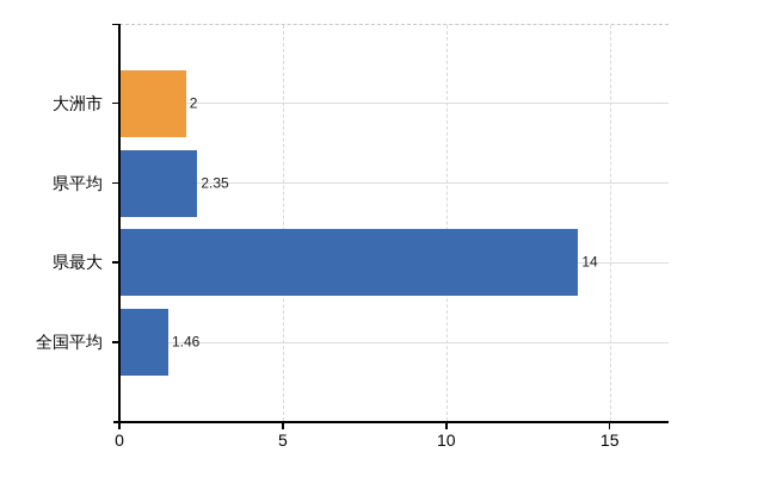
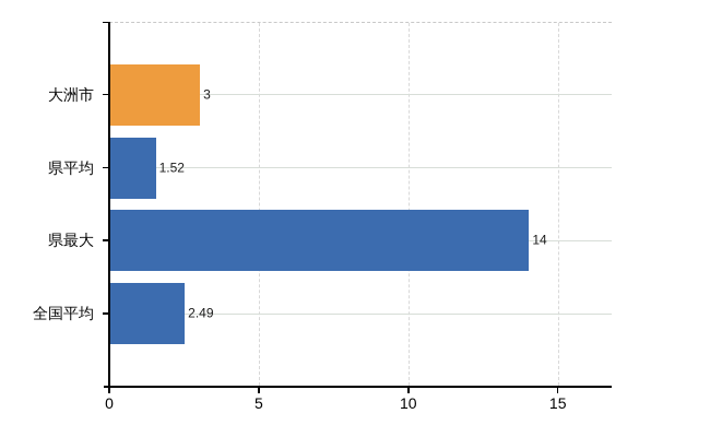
大洲市: 2 -> 3
県平均: 2.35 -> 1.52
全国平均: 1.46 -> 2.49
